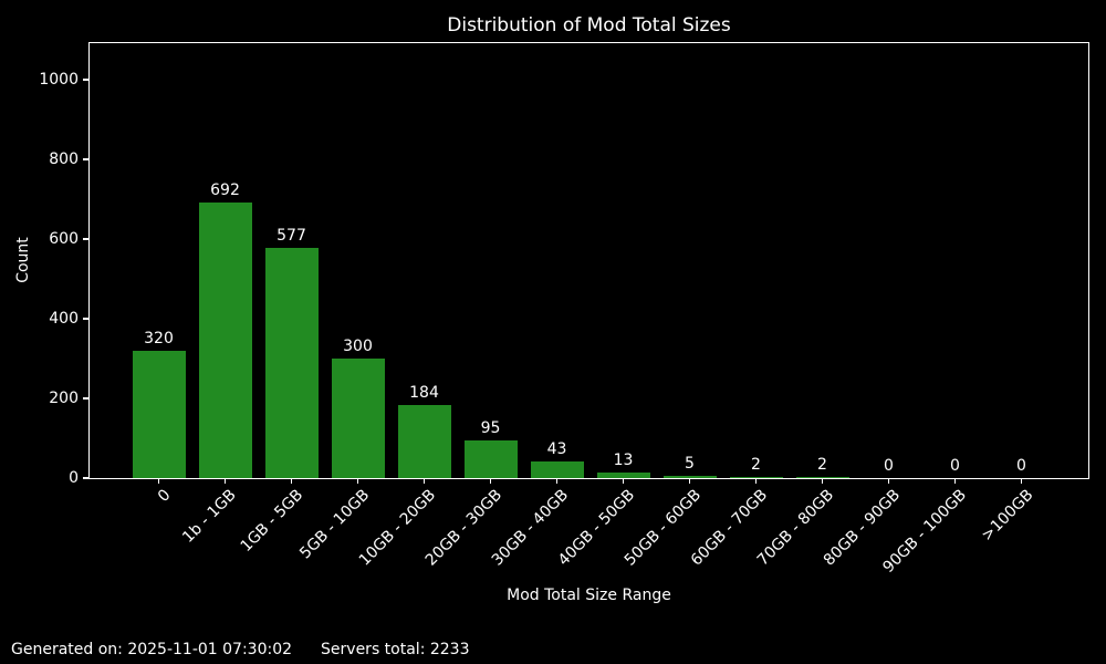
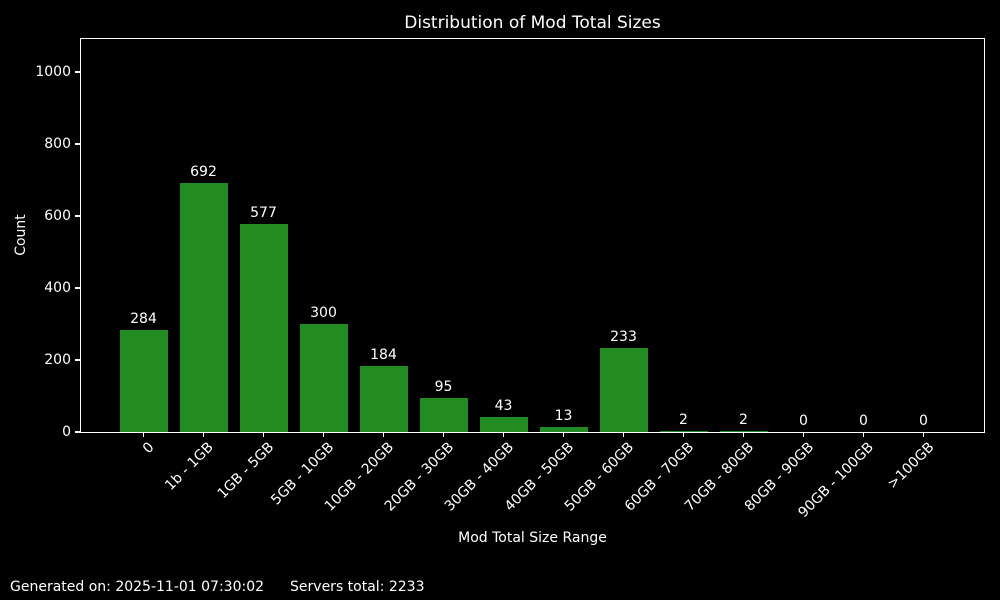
0: 320 -> 284
50GB - 60GB: 5 -> 233
